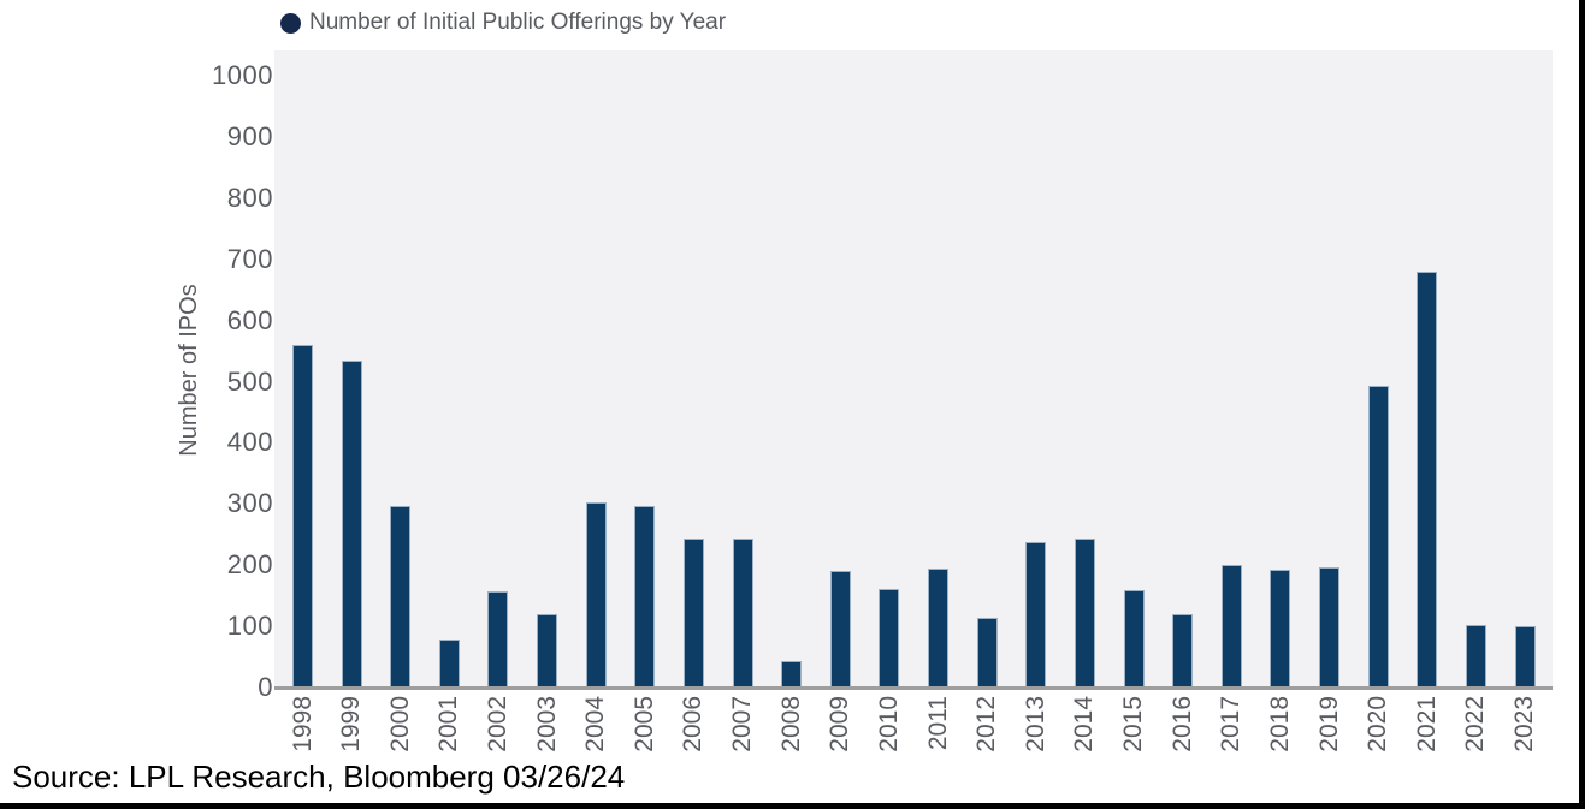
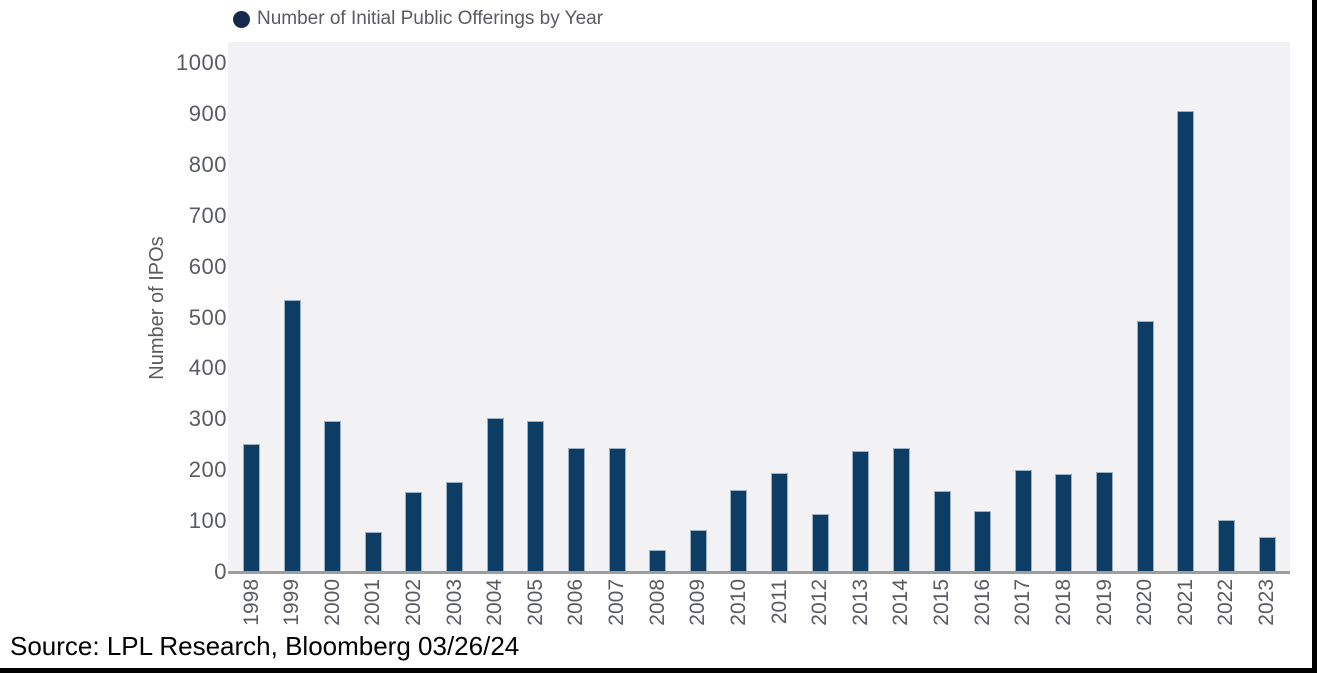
1998: 560 -> 250
2003: 120 -> 180
2009: 190 -> 80
2021: 680 -> 910
2023: 100 -> 70
